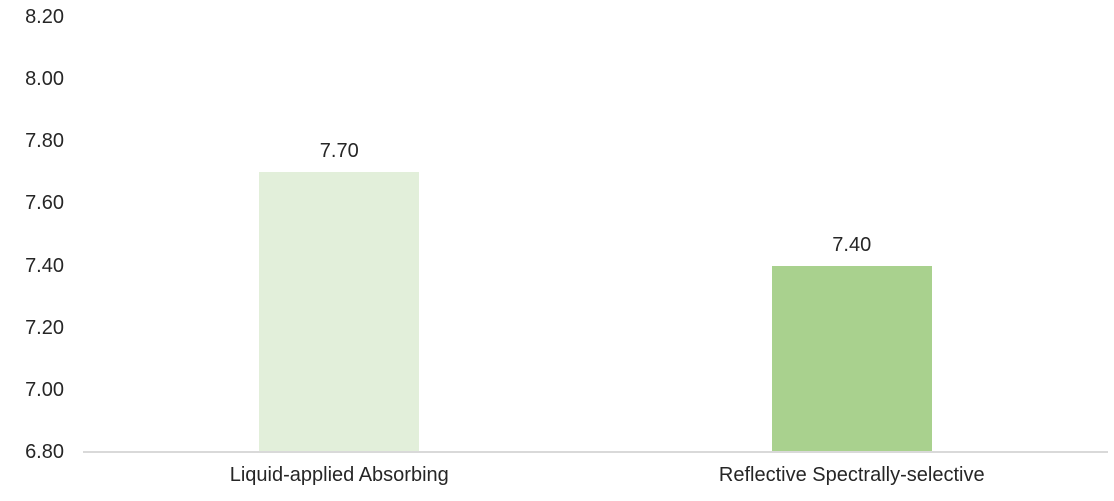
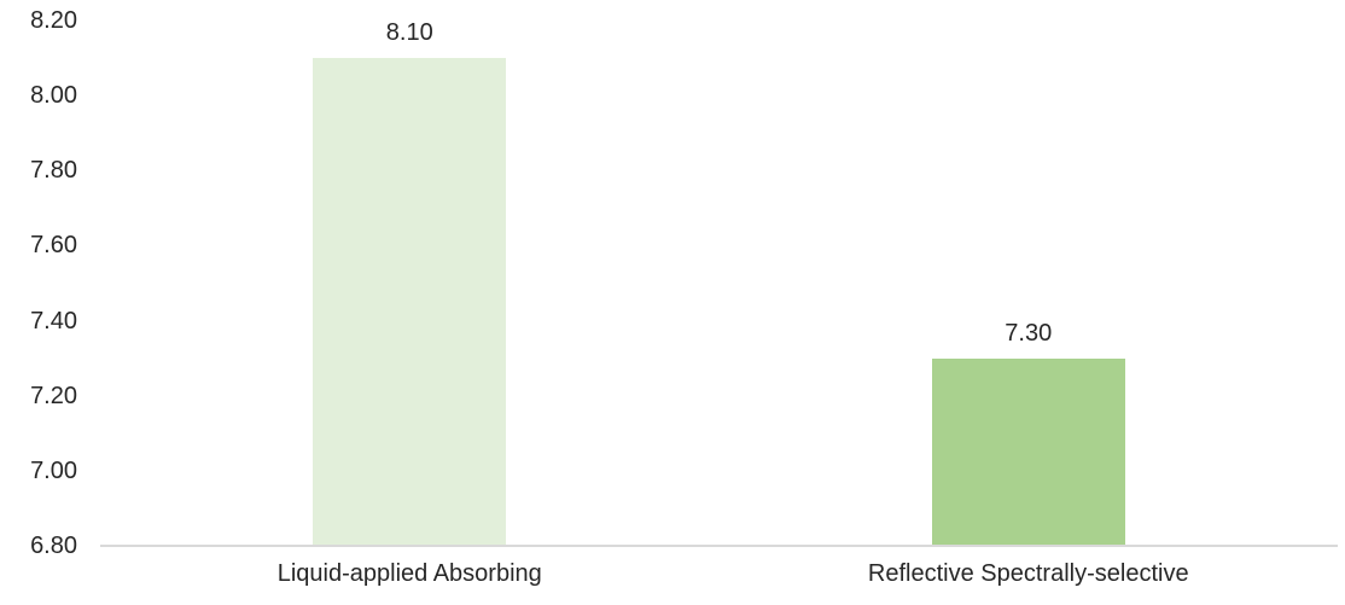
Liquid-applied Absorbing: 7.70 -> 8.10
Reflective Spectrally-selective: 7.40 -> 7.30
